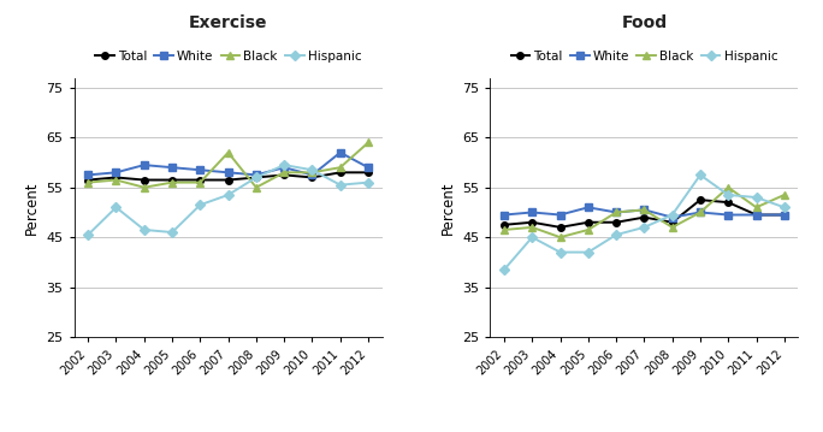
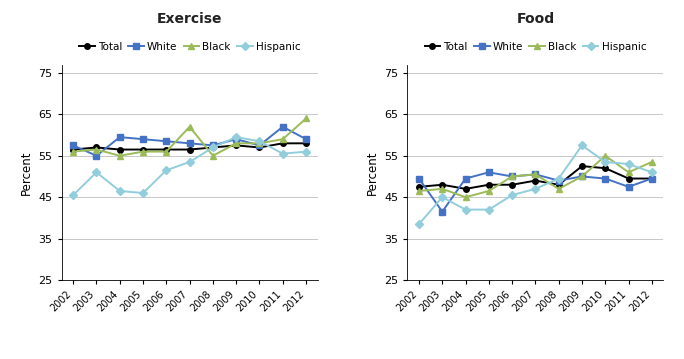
Exercise/White/2003: 58.0 -> 55.0
Food/White/2003: 50.0 -> 41.5
Food/White/2011: 49.5 -> 47.5
